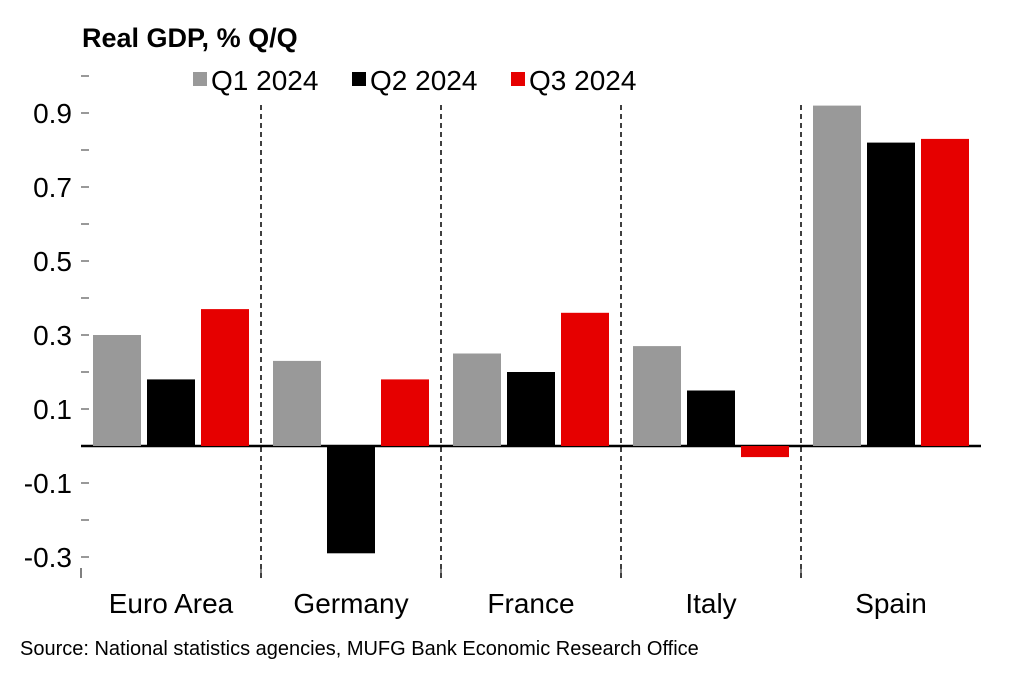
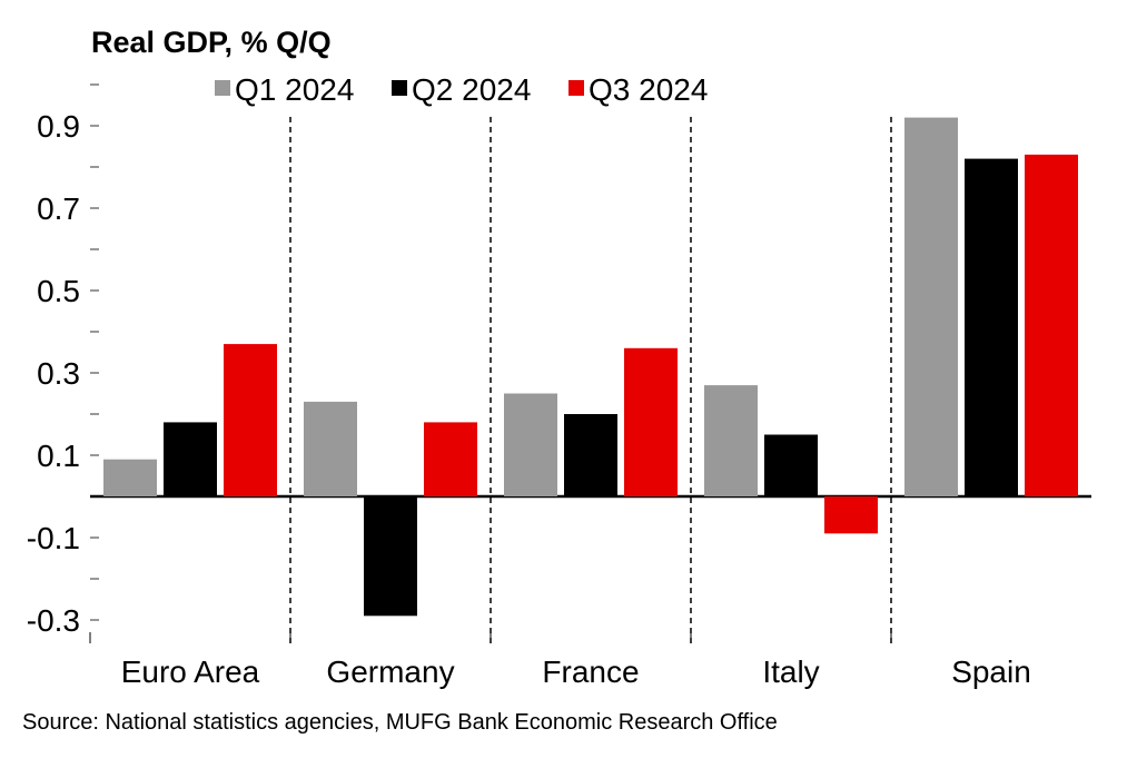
Q1 2024/Euro Area: 0.30 -> 0.09
Q3 2024/Italy: -0.03 -> -0.09
